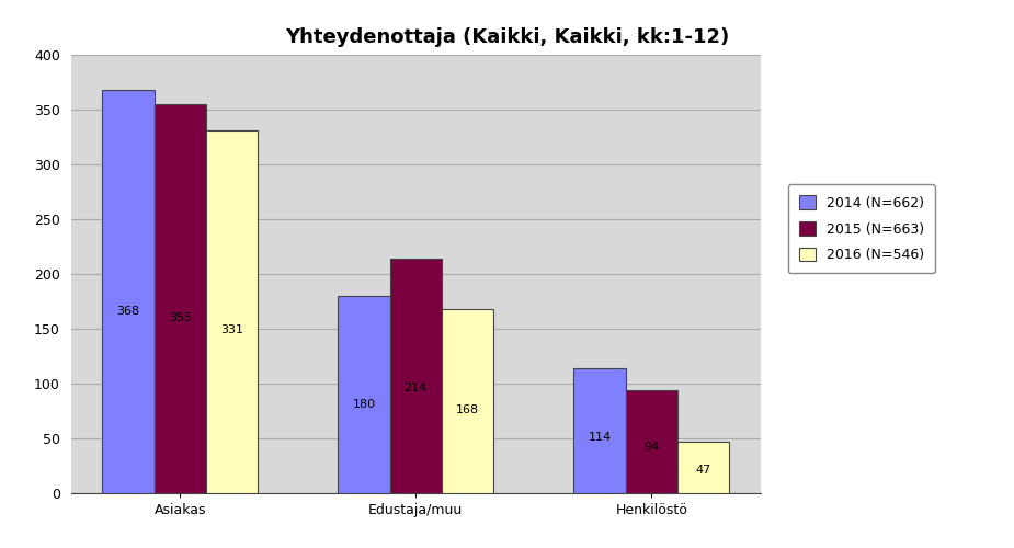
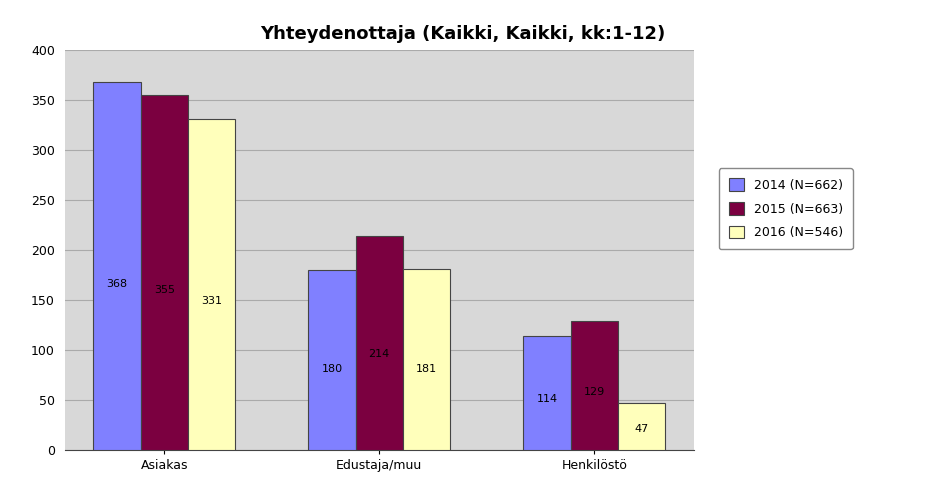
2016 (N=546)/Edustaja/muu: 168 -> 181
2015 (N=663)/Henkilöstö: 94 -> 129
